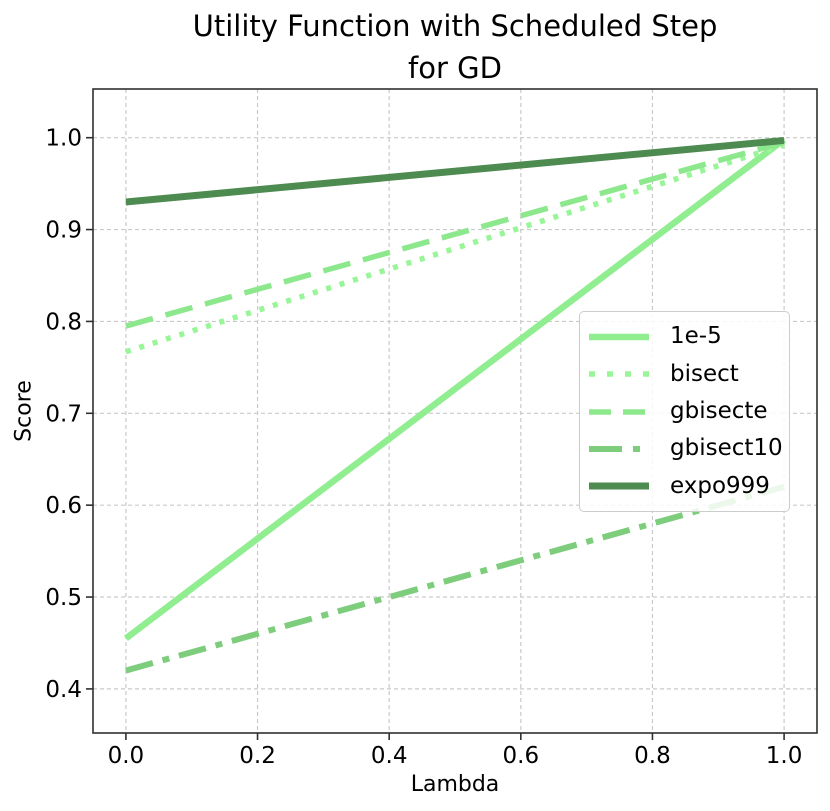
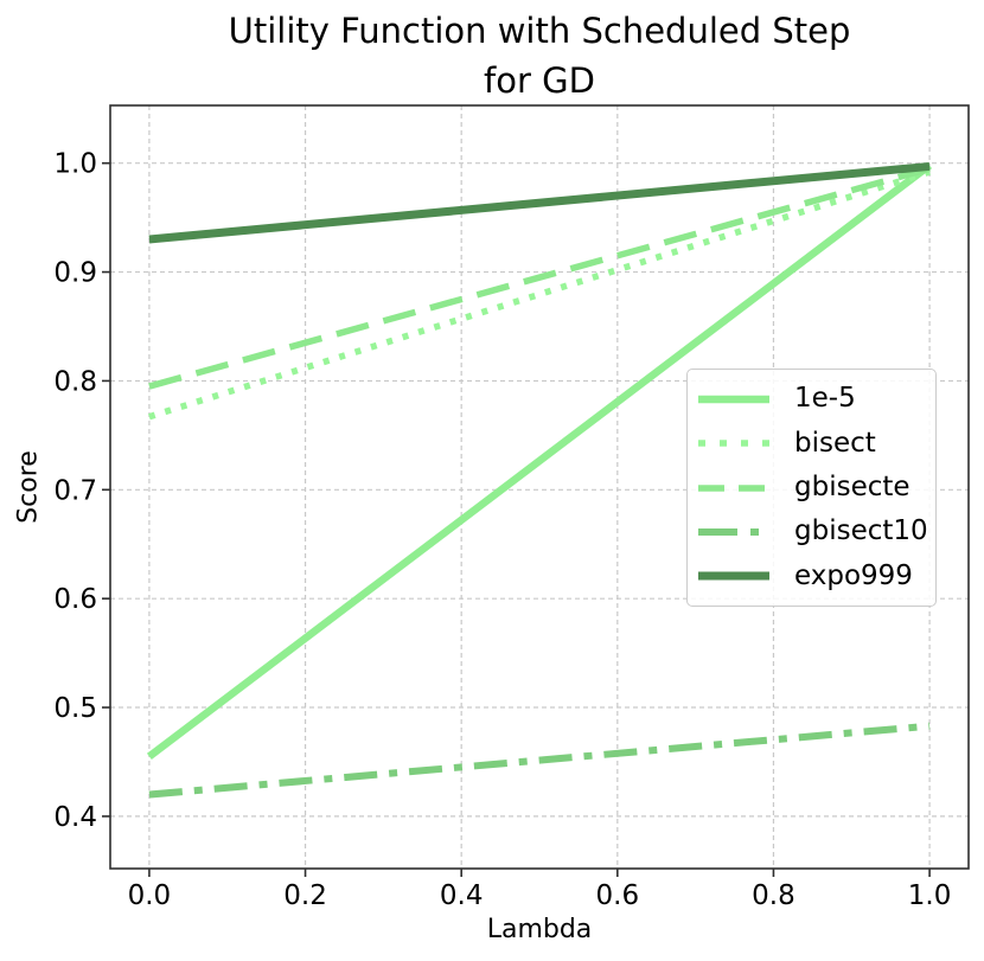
gbisect10/1.0: 0.62 -> 0.48
